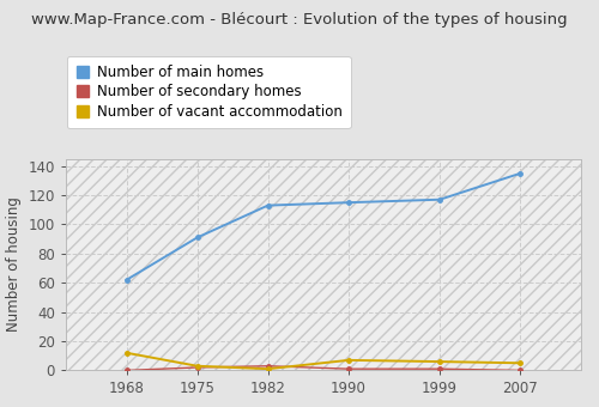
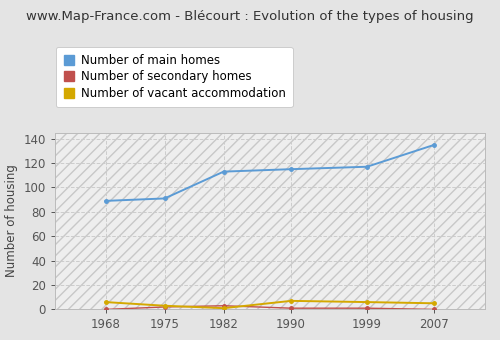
Number of main homes/1968: 62 -> 89
Number of vacant accommodation/1968: 12 -> 6
